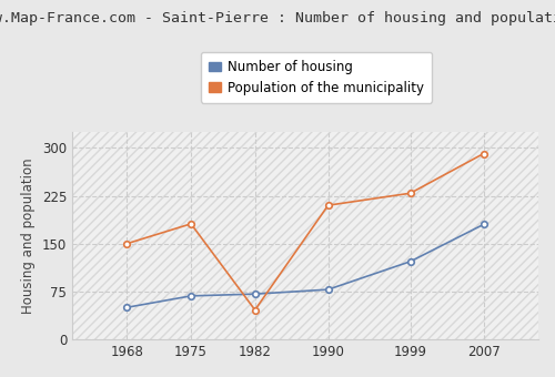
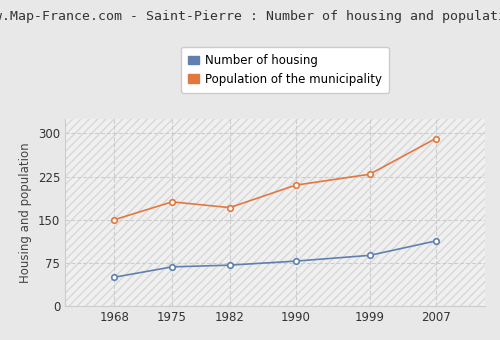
Population of the municipality/1982: 46 -> 171
Number of housing/1999: 122 -> 88
Number of housing/2007: 180 -> 113
